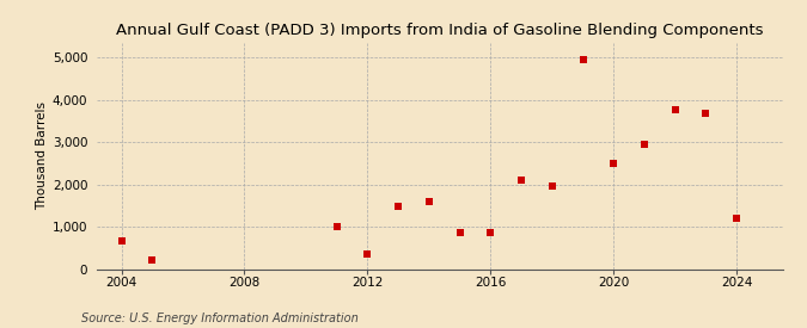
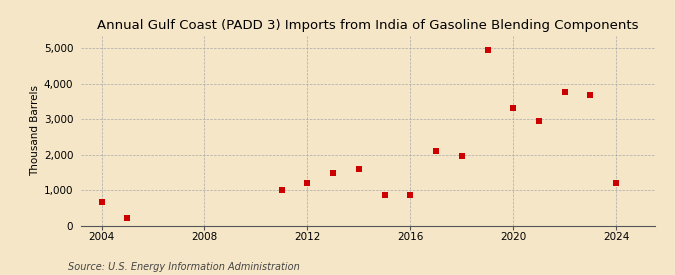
2012: 350 -> 1,200
2020: 2,500 -> 3,300
